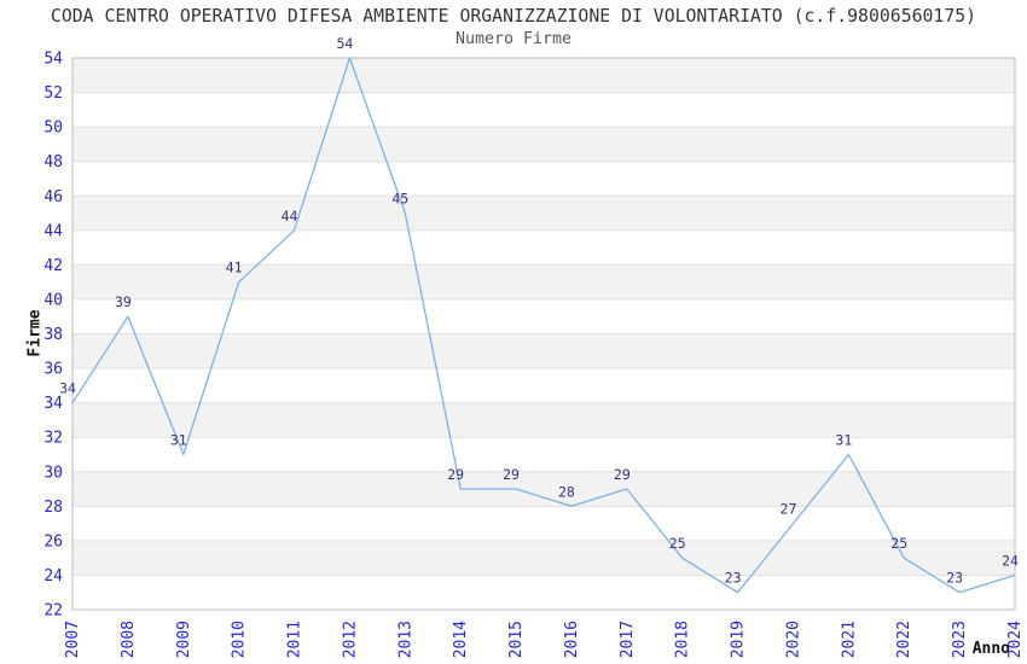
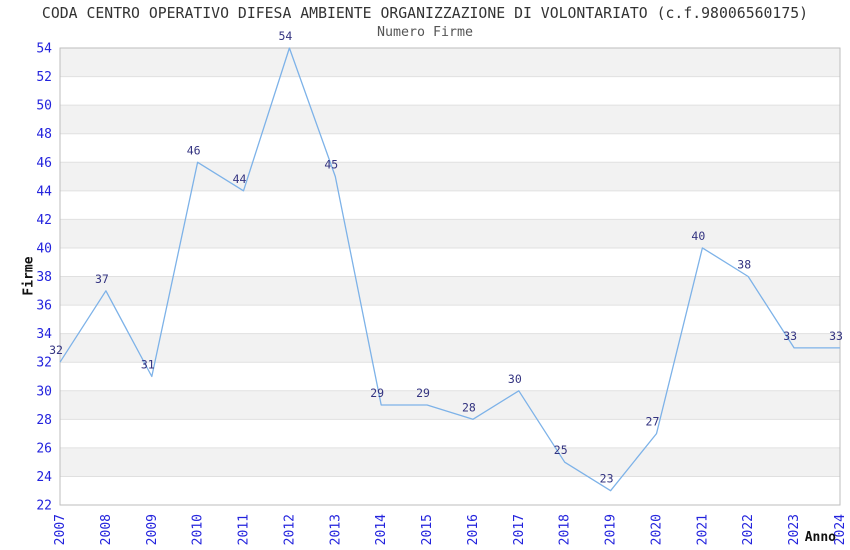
2007: 34 -> 32
2008: 39 -> 37
2010: 41 -> 46
2017: 29 -> 30
2021: 31 -> 40
2022: 25 -> 38
2023: 23 -> 33
2024: 24 -> 33
